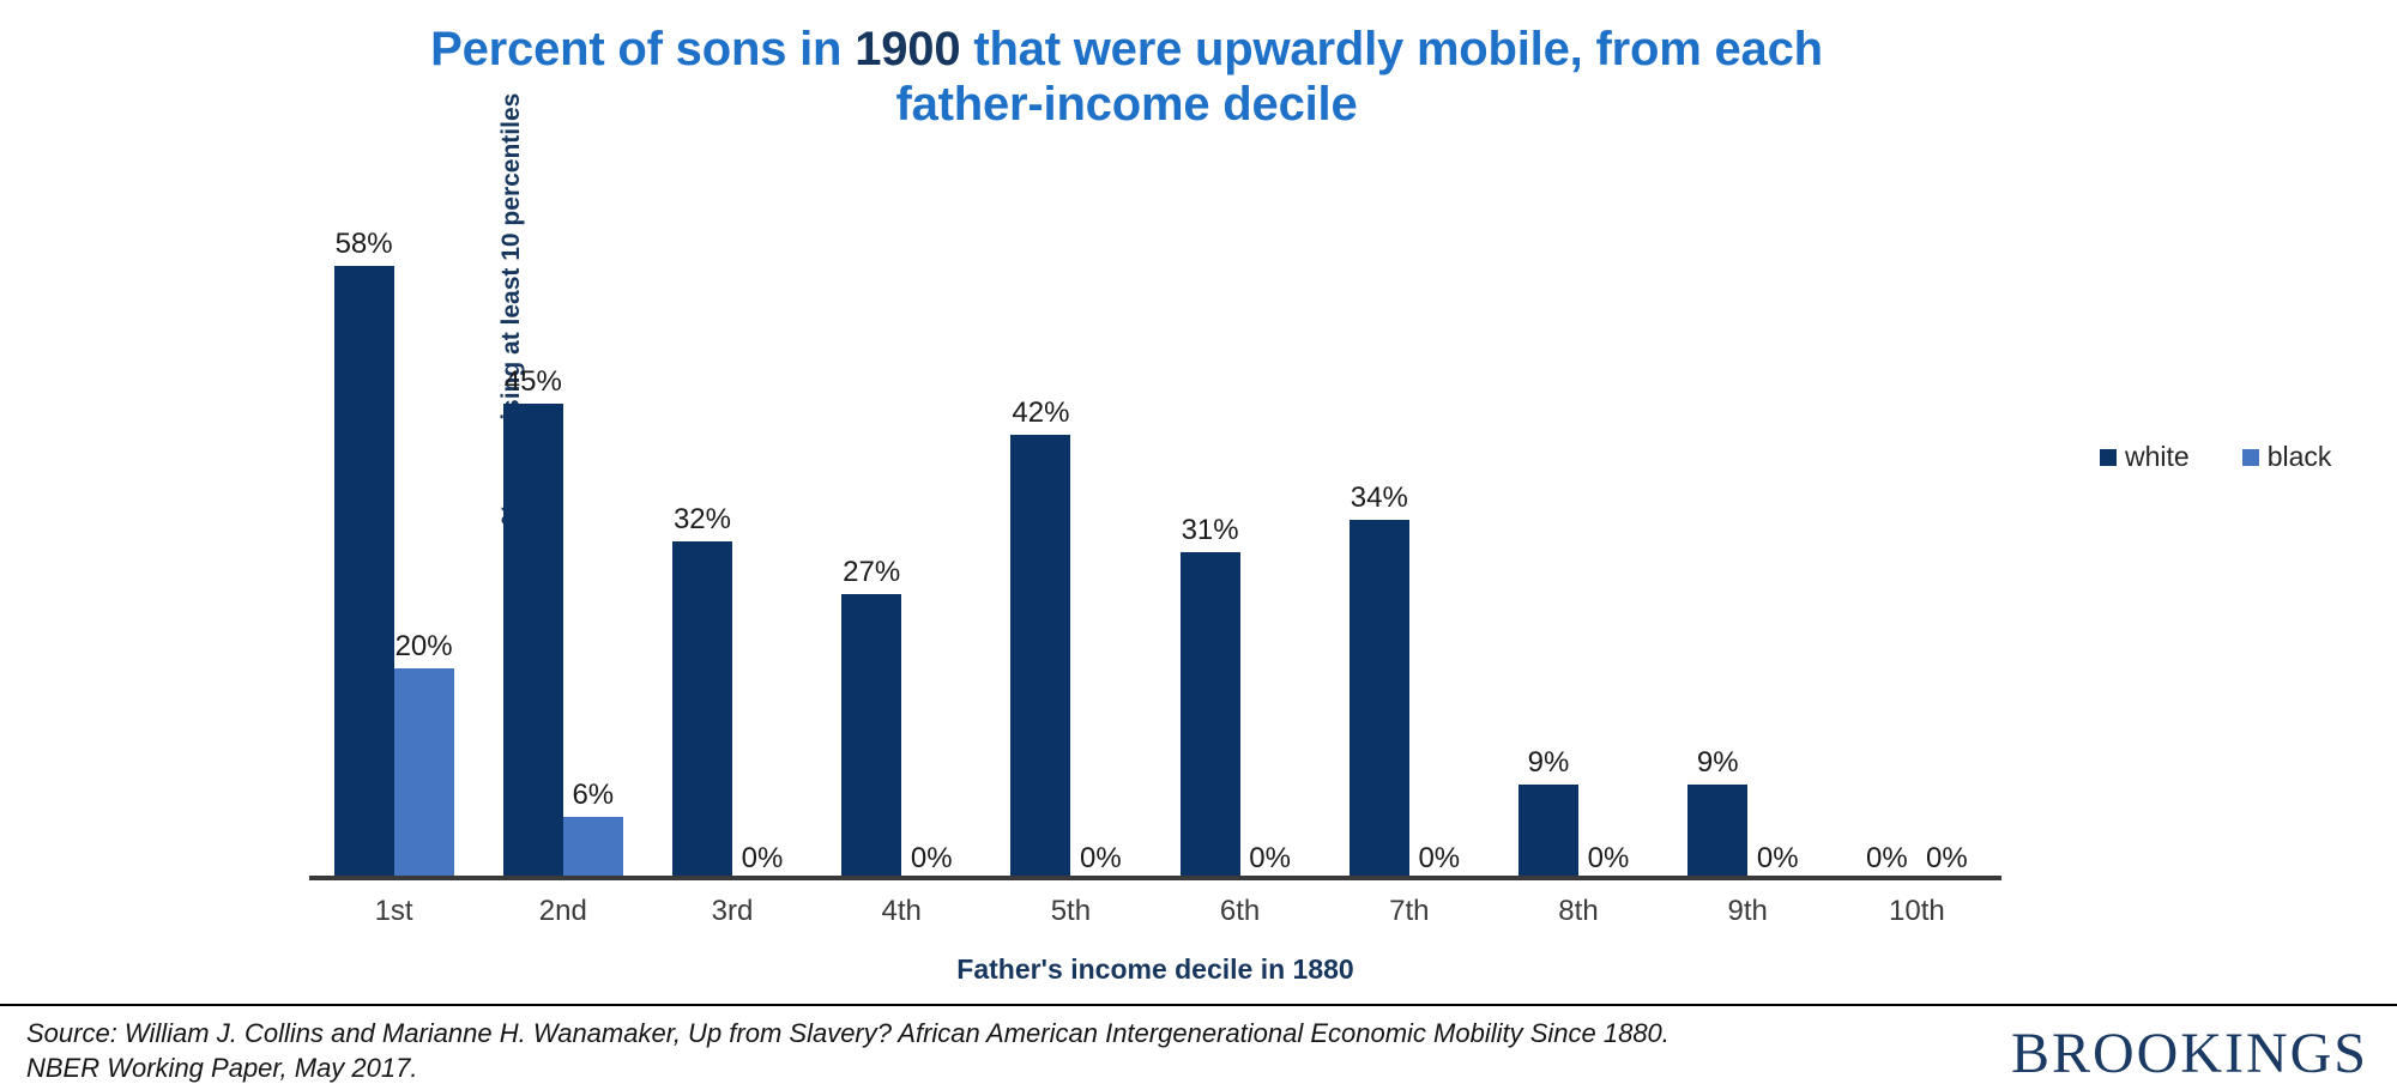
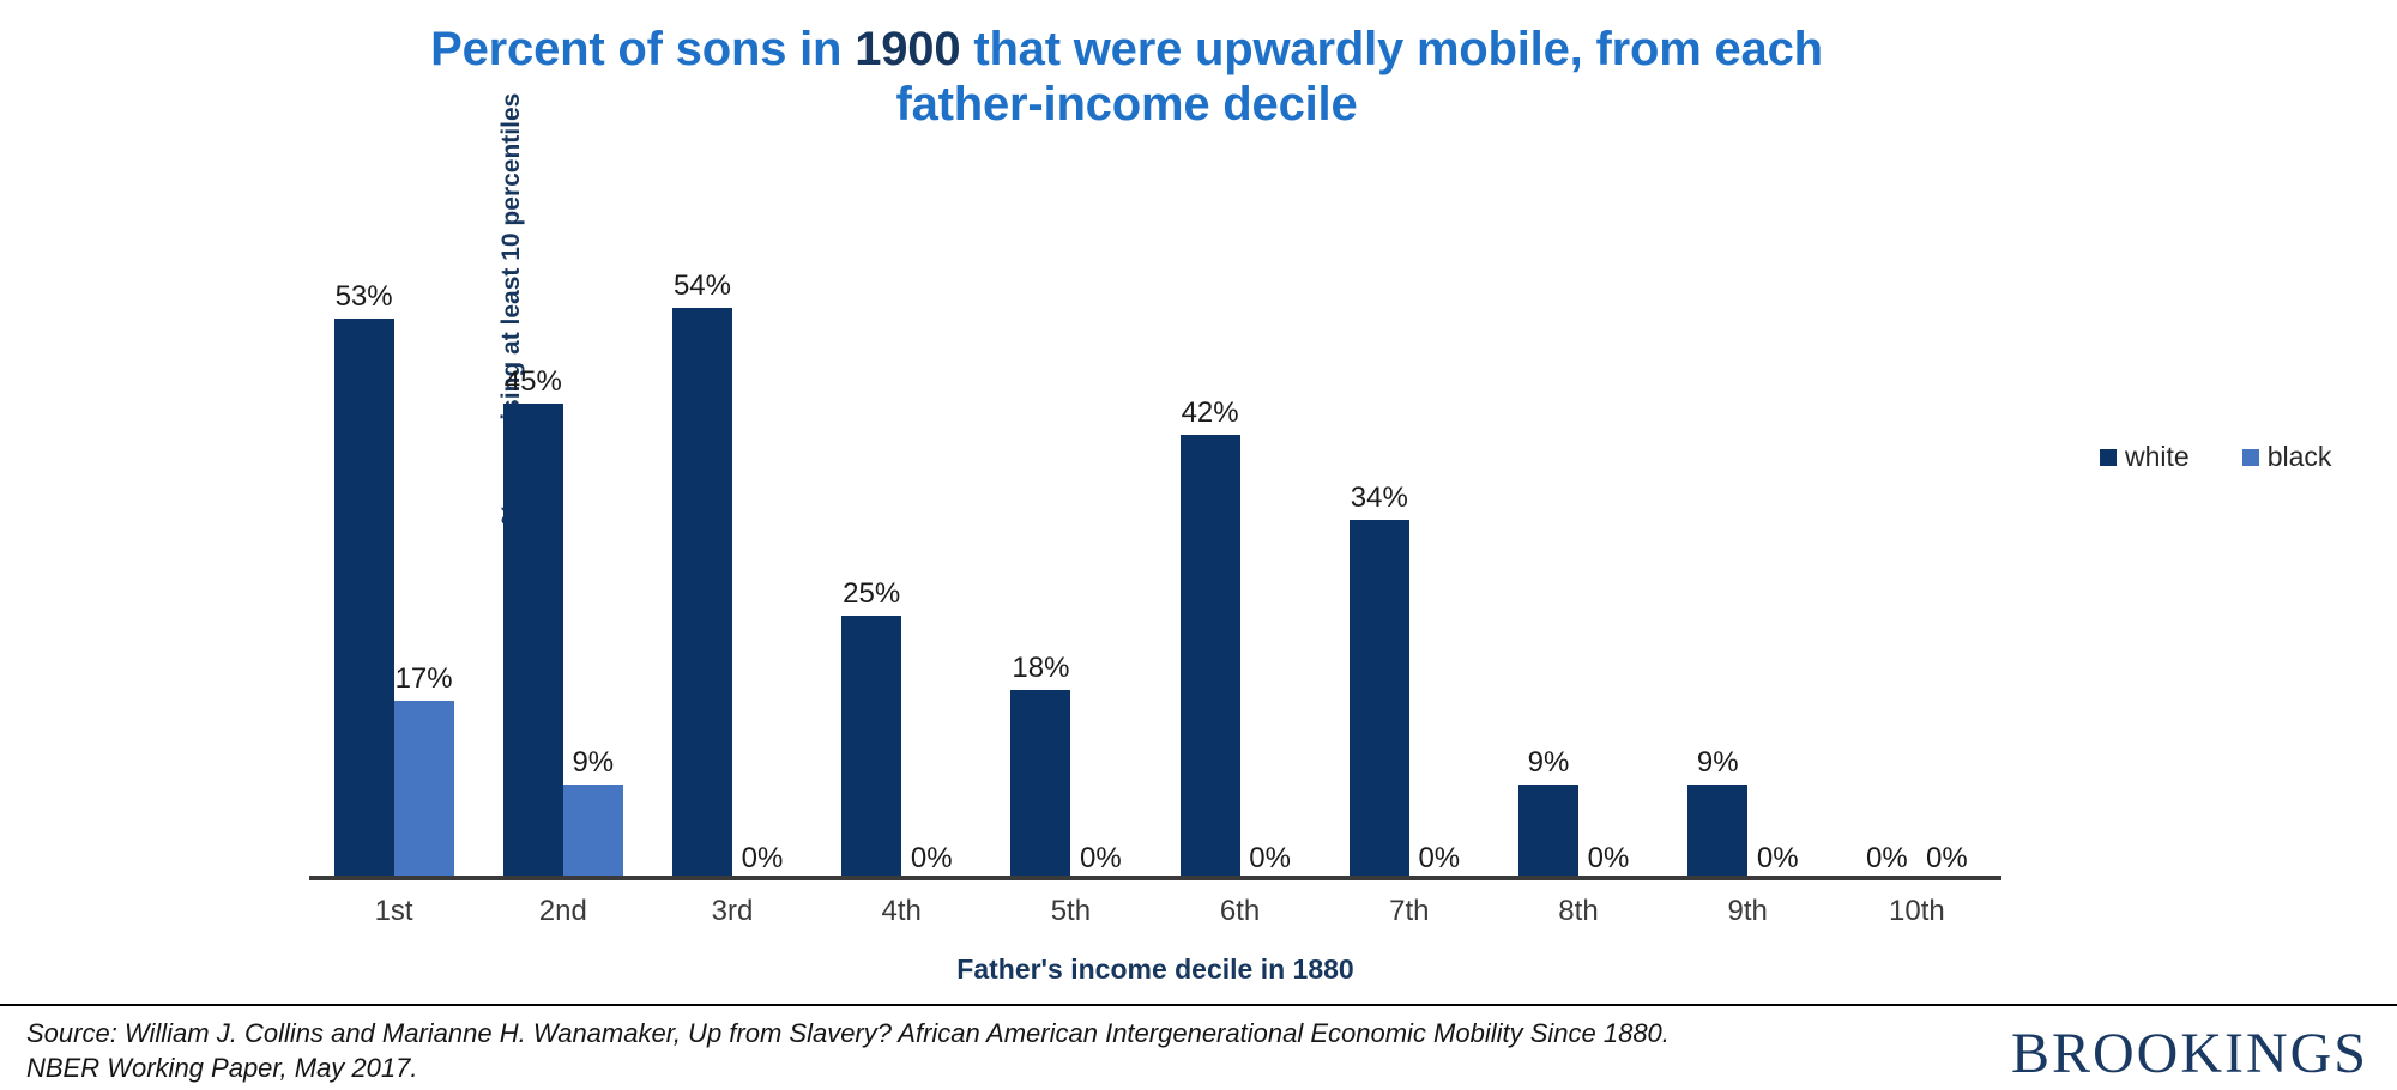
white/1st: 58% -> 53%
black/1st: 20% -> 17%
black/2nd: 6% -> 9%
white/3rd: 32% -> 54%
white/4th: 27% -> 25%
white/5th: 42% -> 18%
white/6th: 31% -> 42%
